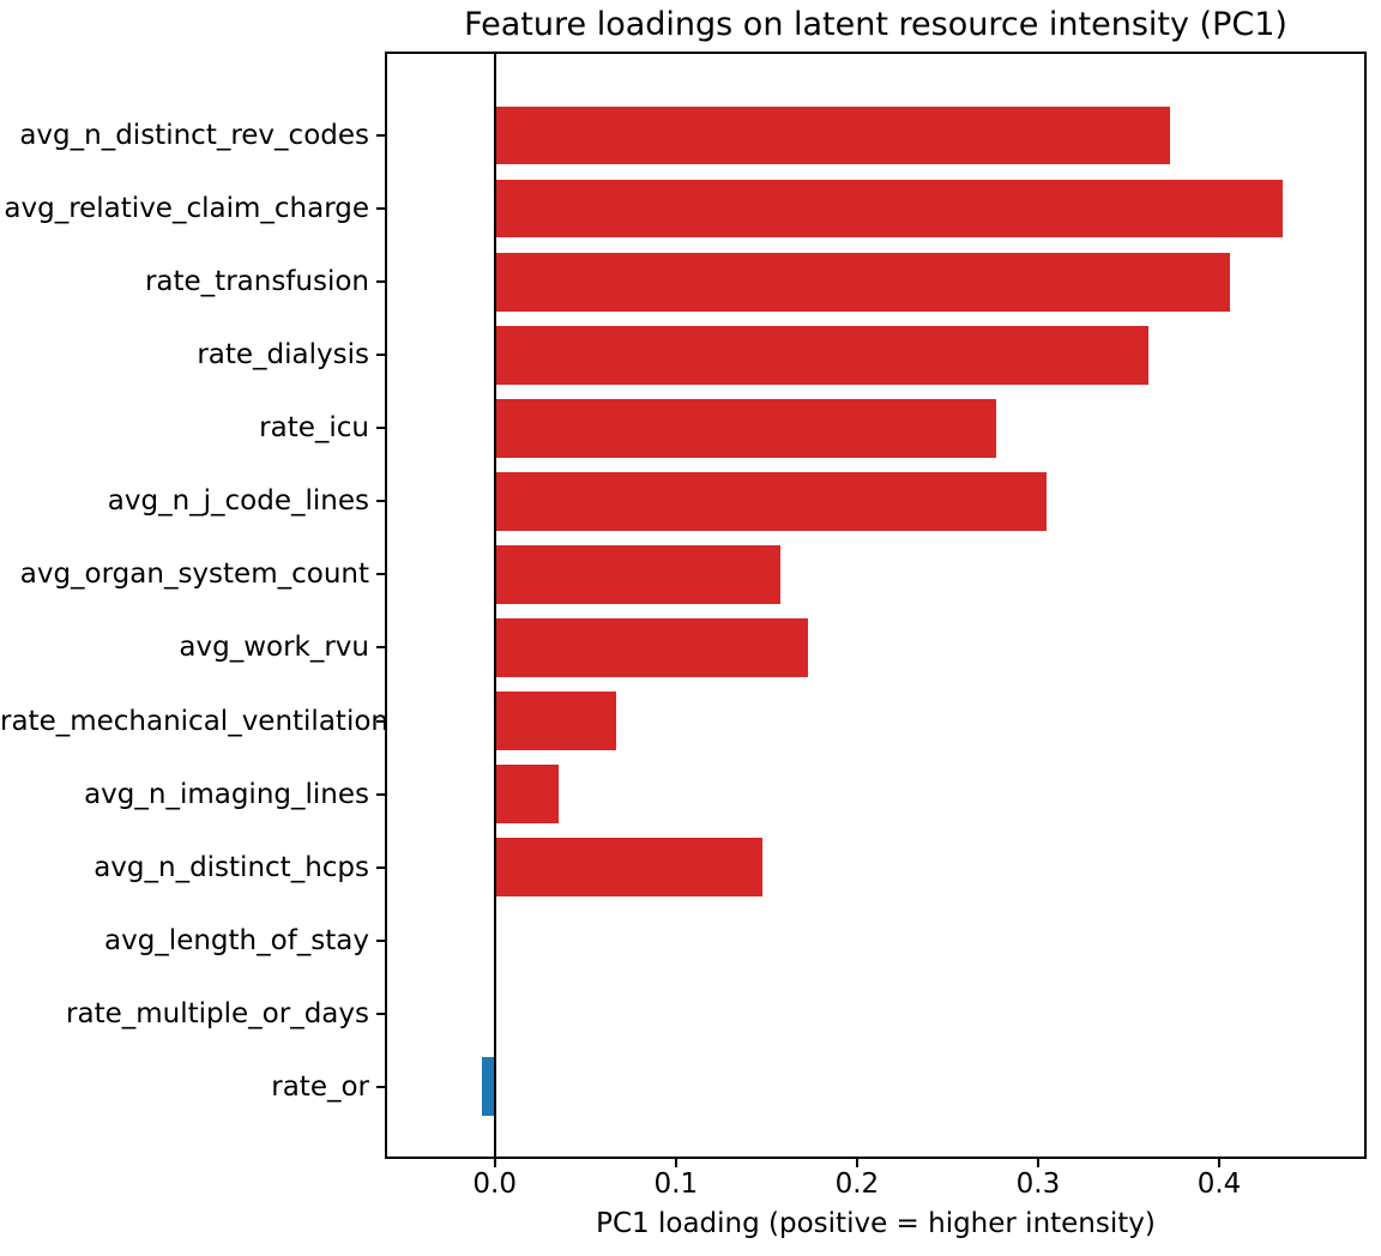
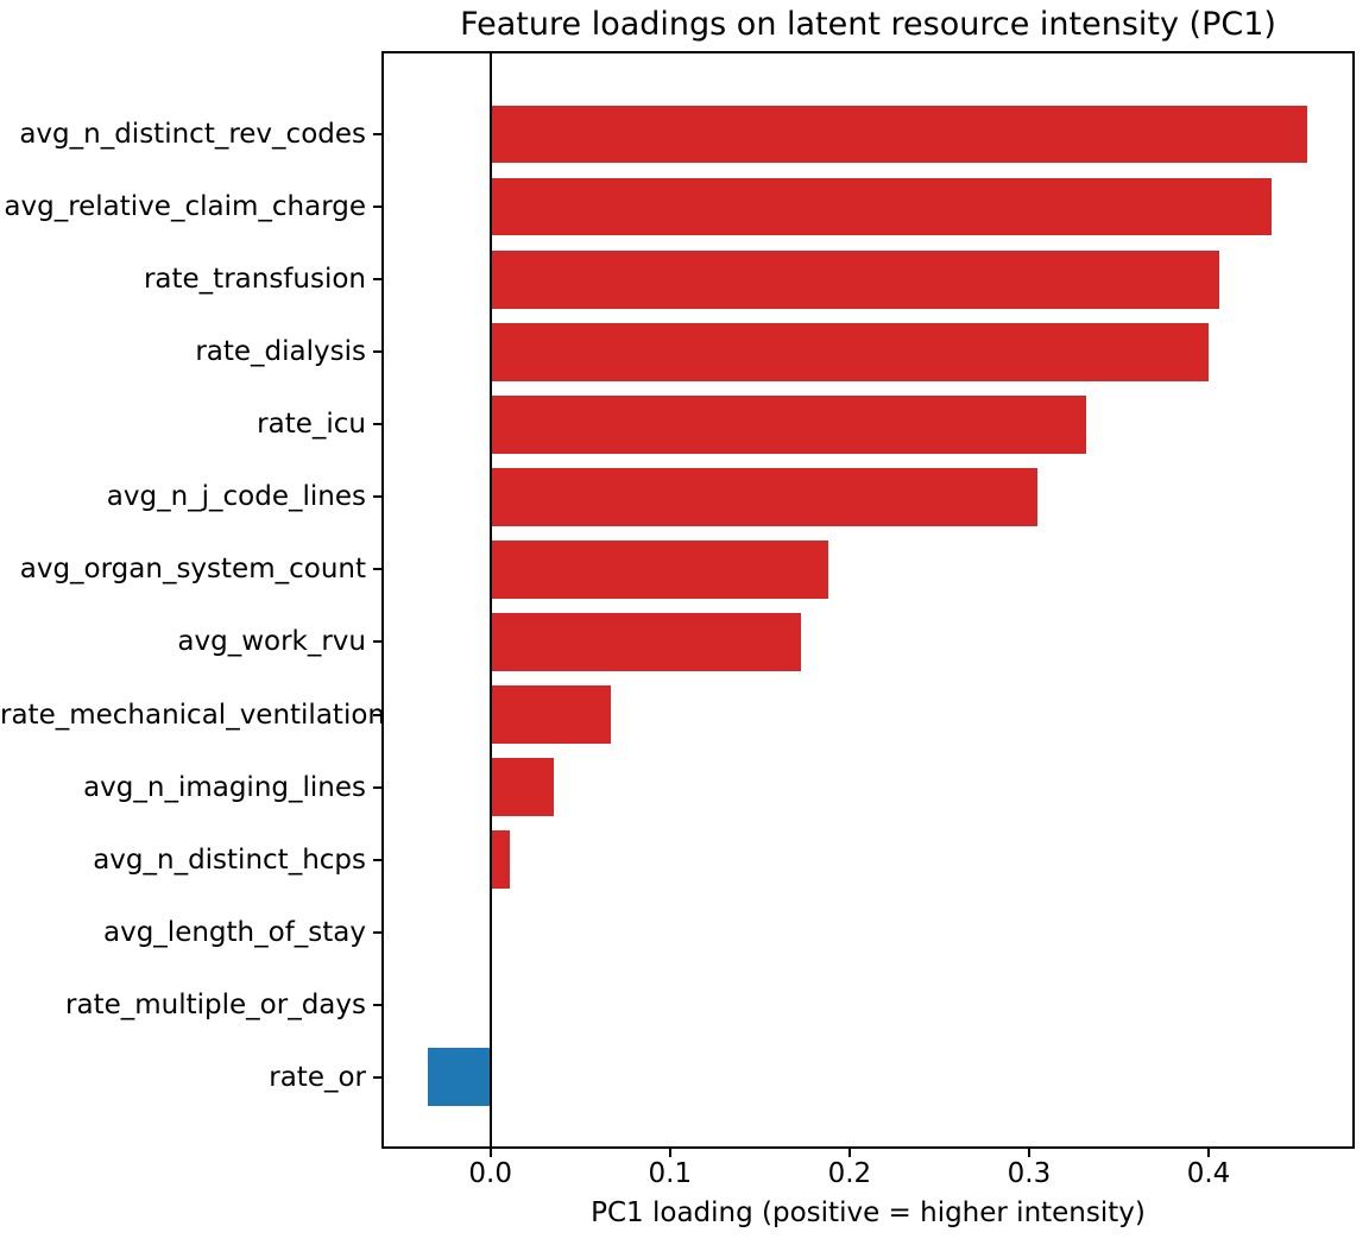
avg_n_distinct_rev_codes: 0.373 -> 0.455
rate_dialysis: 0.361 -> 0.400
rate_icu: 0.277 -> 0.332
avg_organ_system_count: 0.158 -> 0.188
avg_n_distinct_hcps: 0.148 -> 0.011
rate_or: -0.007 -> -0.035
